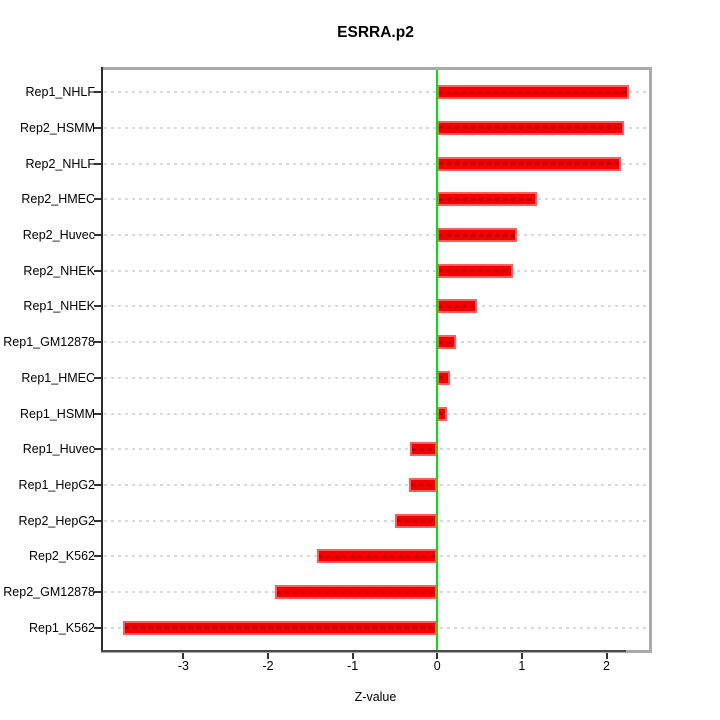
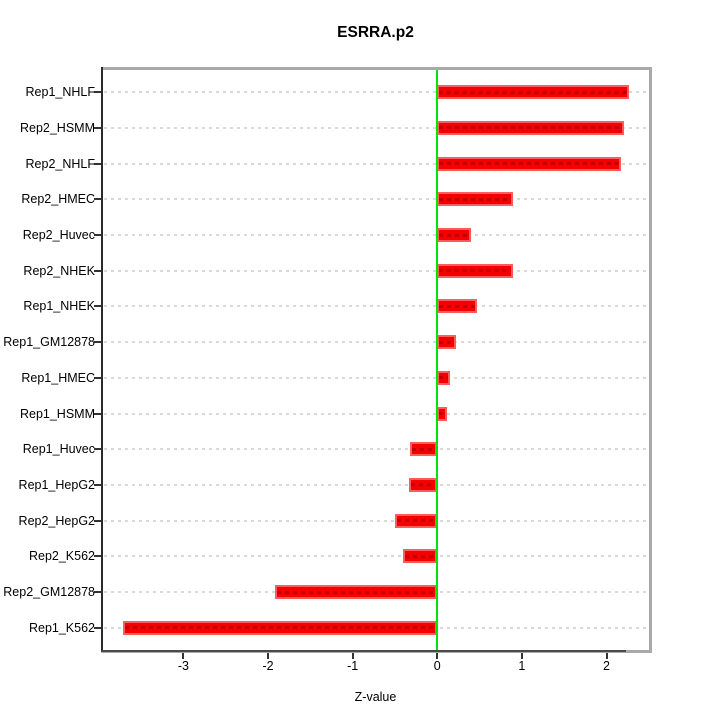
Rep2_HMEC: 1.2 -> 0.9
Rep2_Huvec: 0.9 -> 0.4
Rep2_K562: -1.4 -> -0.4
